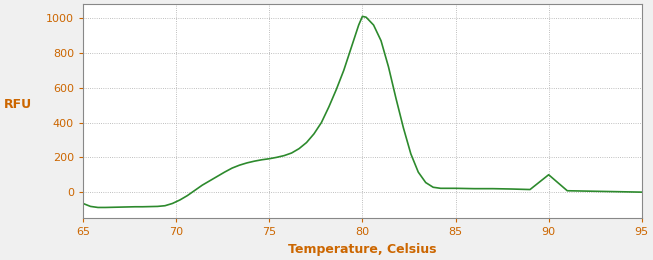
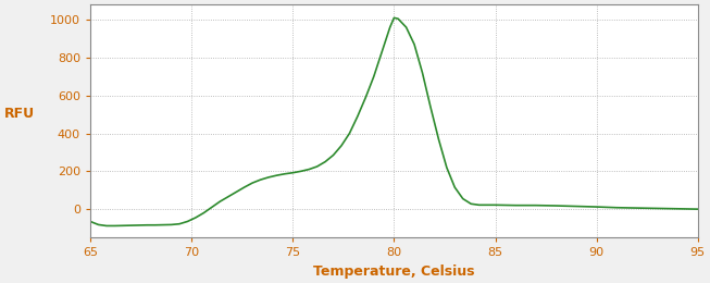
90: 100 -> 10
